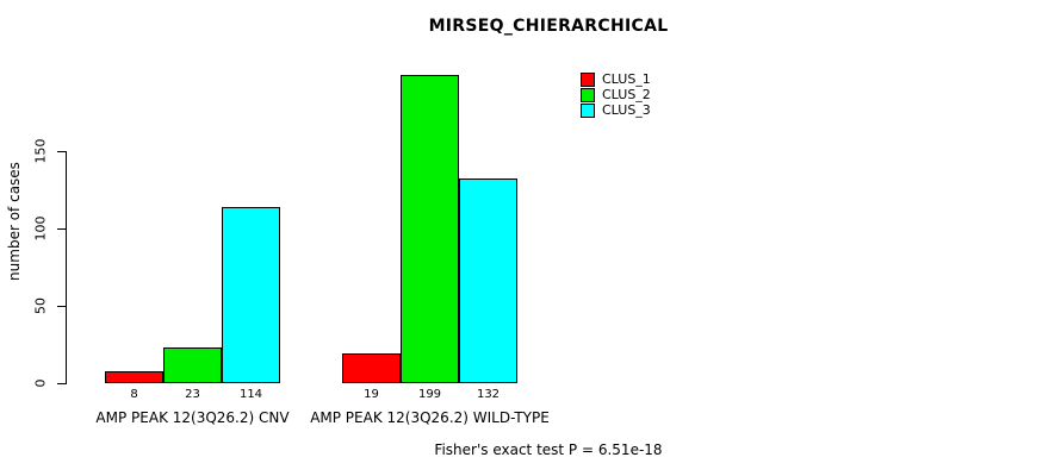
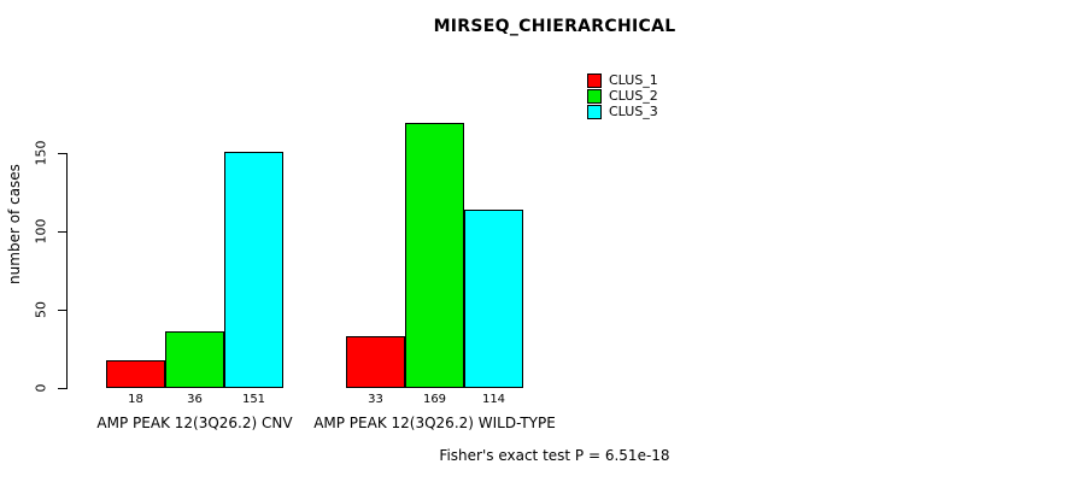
CLUS_1/AMP PEAK 12(3Q26.2) CNV: 8 -> 18
CLUS_2/AMP PEAK 12(3Q26.2) CNV: 23 -> 36
CLUS_3/AMP PEAK 12(3Q26.2) CNV: 114 -> 151
CLUS_1/AMP PEAK 12(3Q26.2) WILD-TYPE: 19 -> 33
CLUS_2/AMP PEAK 12(3Q26.2) WILD-TYPE: 199 -> 169
CLUS_3/AMP PEAK 12(3Q26.2) WILD-TYPE: 132 -> 114
